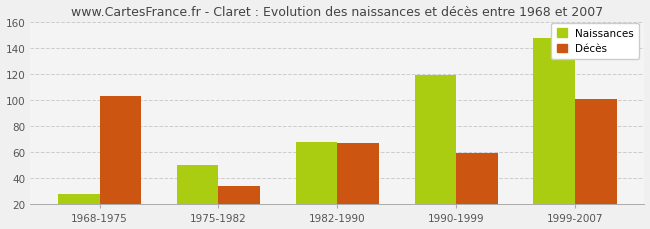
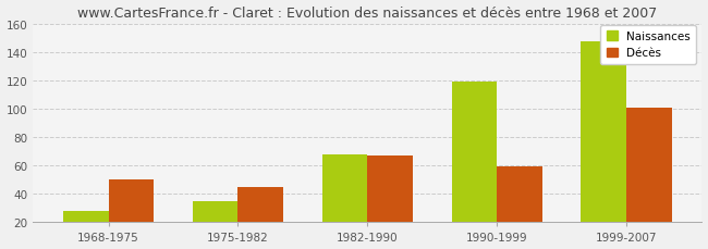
Décès/1968-1975: 103 -> 50
Naissances/1975-1982: 50 -> 35
Décès/1975-1982: 34 -> 45
